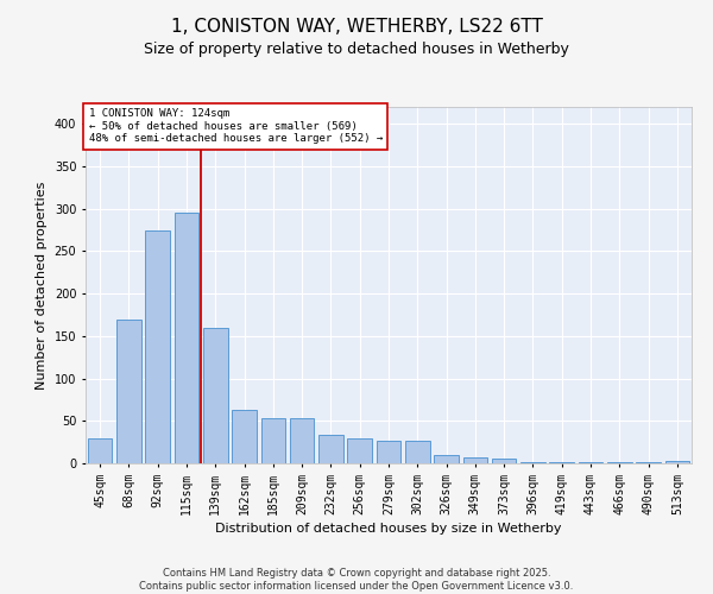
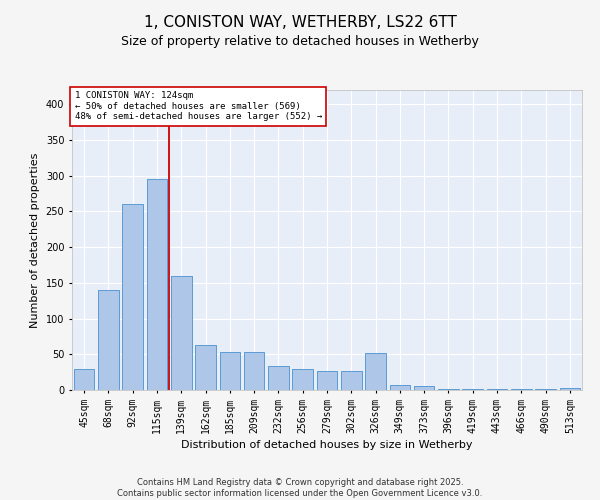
68sqm: 170 -> 140
92sqm: 275 -> 260
326sqm: 10 -> 52
